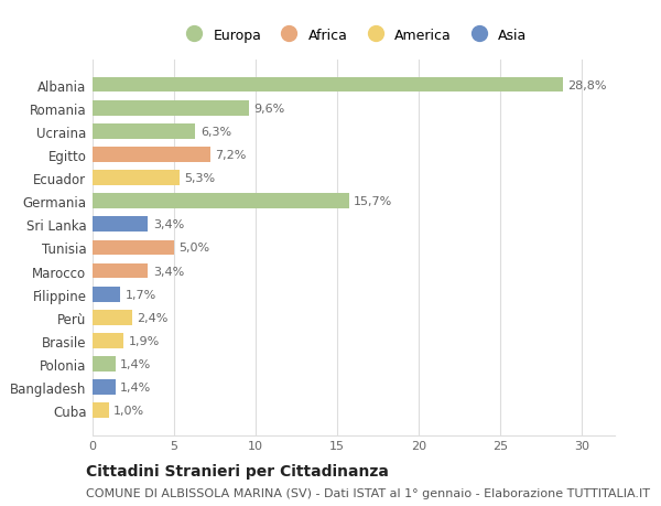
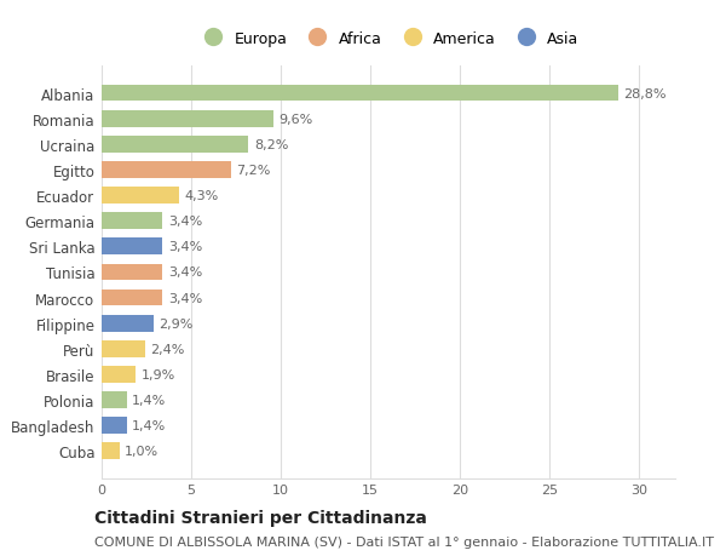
Ucraina: 6,3% -> 8,2%
Ecuador: 5,3% -> 4,3%
Germania: 15,7% -> 3,4%
Tunisia: 5,0% -> 3,4%
Filippine: 1,7% -> 2,9%
